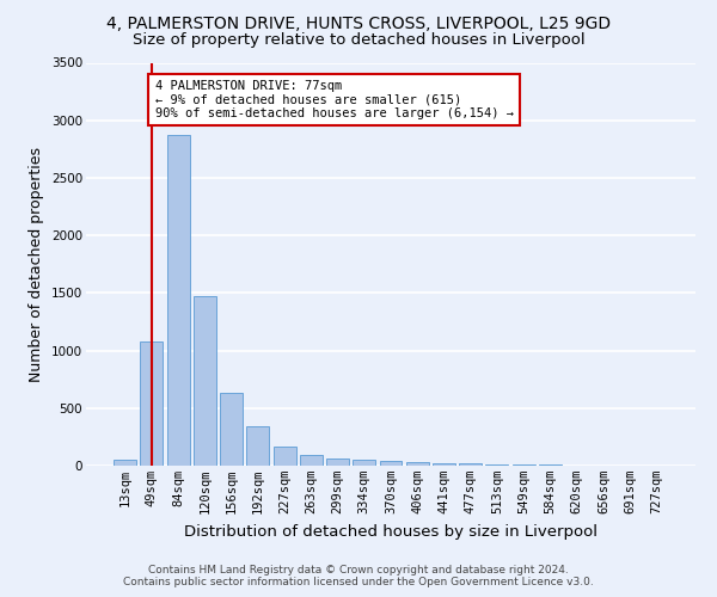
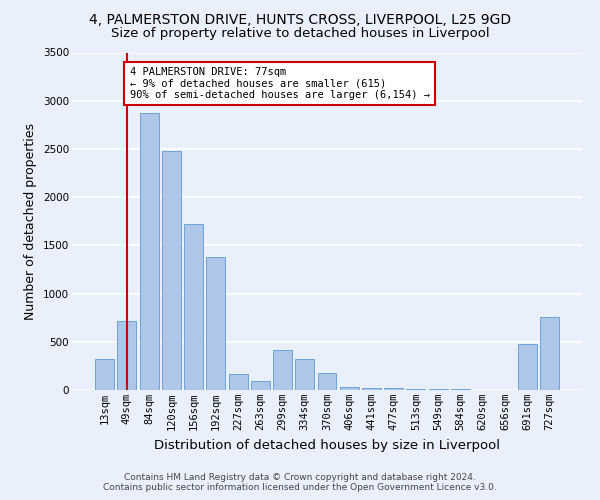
13sqm: 60 -> 320
49sqm: 1080 -> 720
120sqm: 1470 -> 2480
156sqm: 630 -> 1720
192sqm: 340 -> 1380
299sqm: 60 -> 420
334sqm: 50 -> 320
370sqm: 40 -> 180
691sqm: 0 -> 480
727sqm: 0 -> 760
